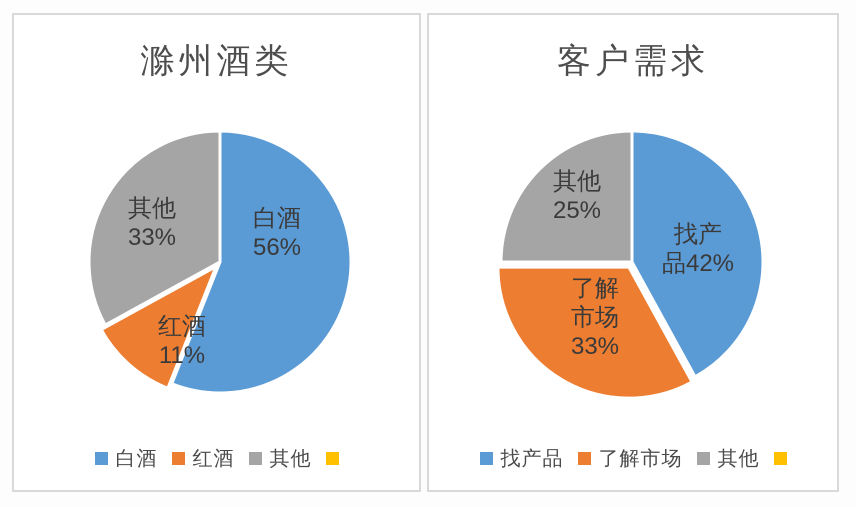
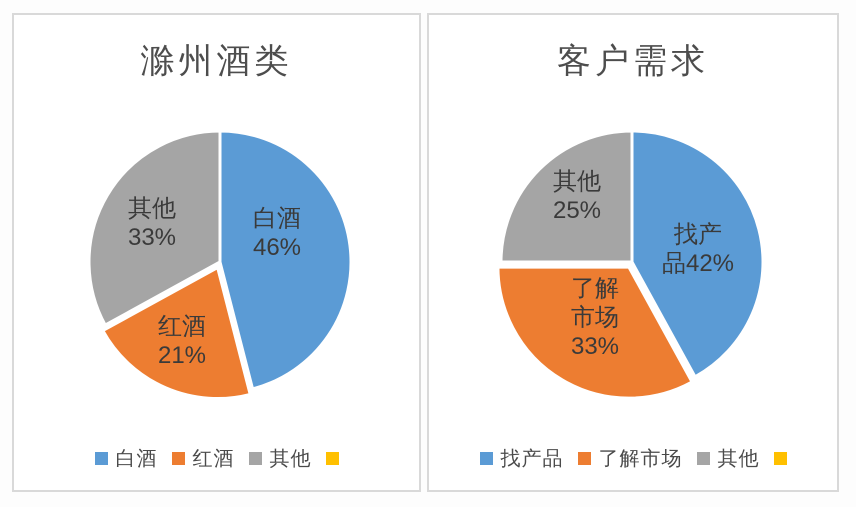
滁州酒类/白酒: 56% -> 46%
滁州酒类/红酒: 11% -> 21%
